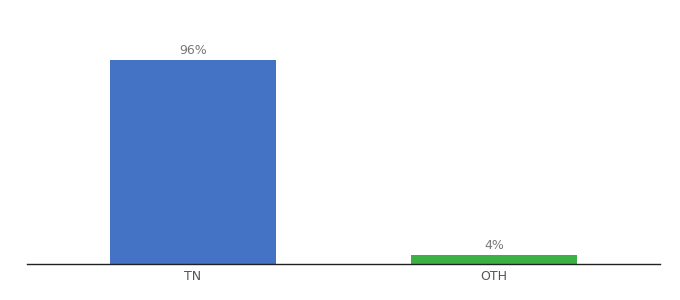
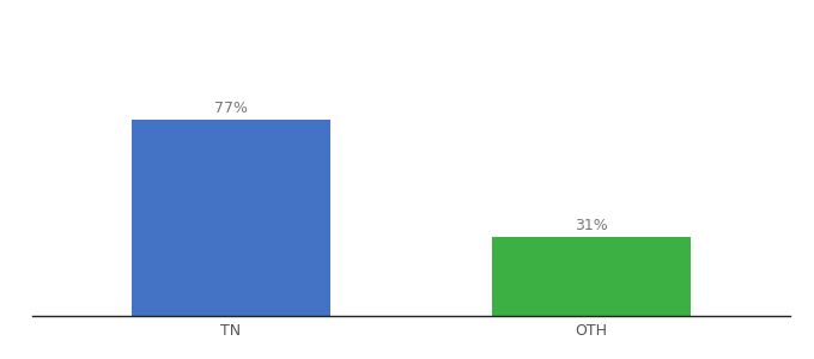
TN: 96% -> 77%
OTH: 4% -> 31%
